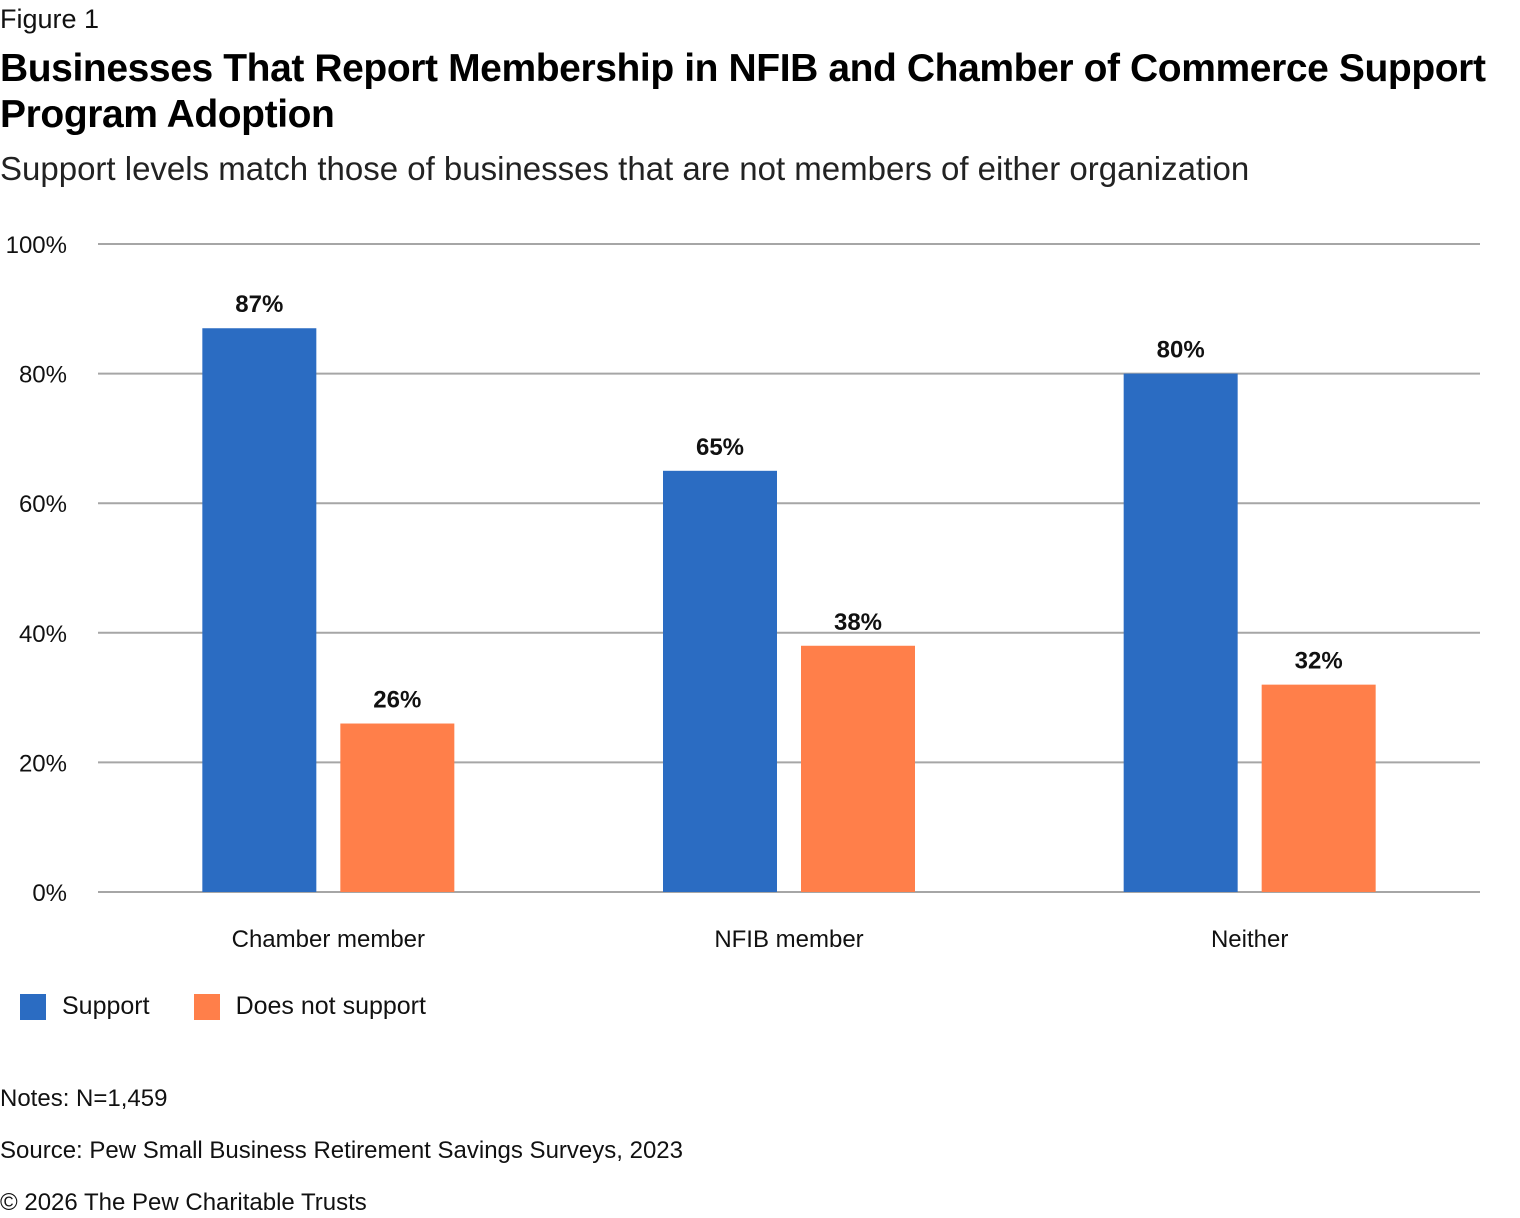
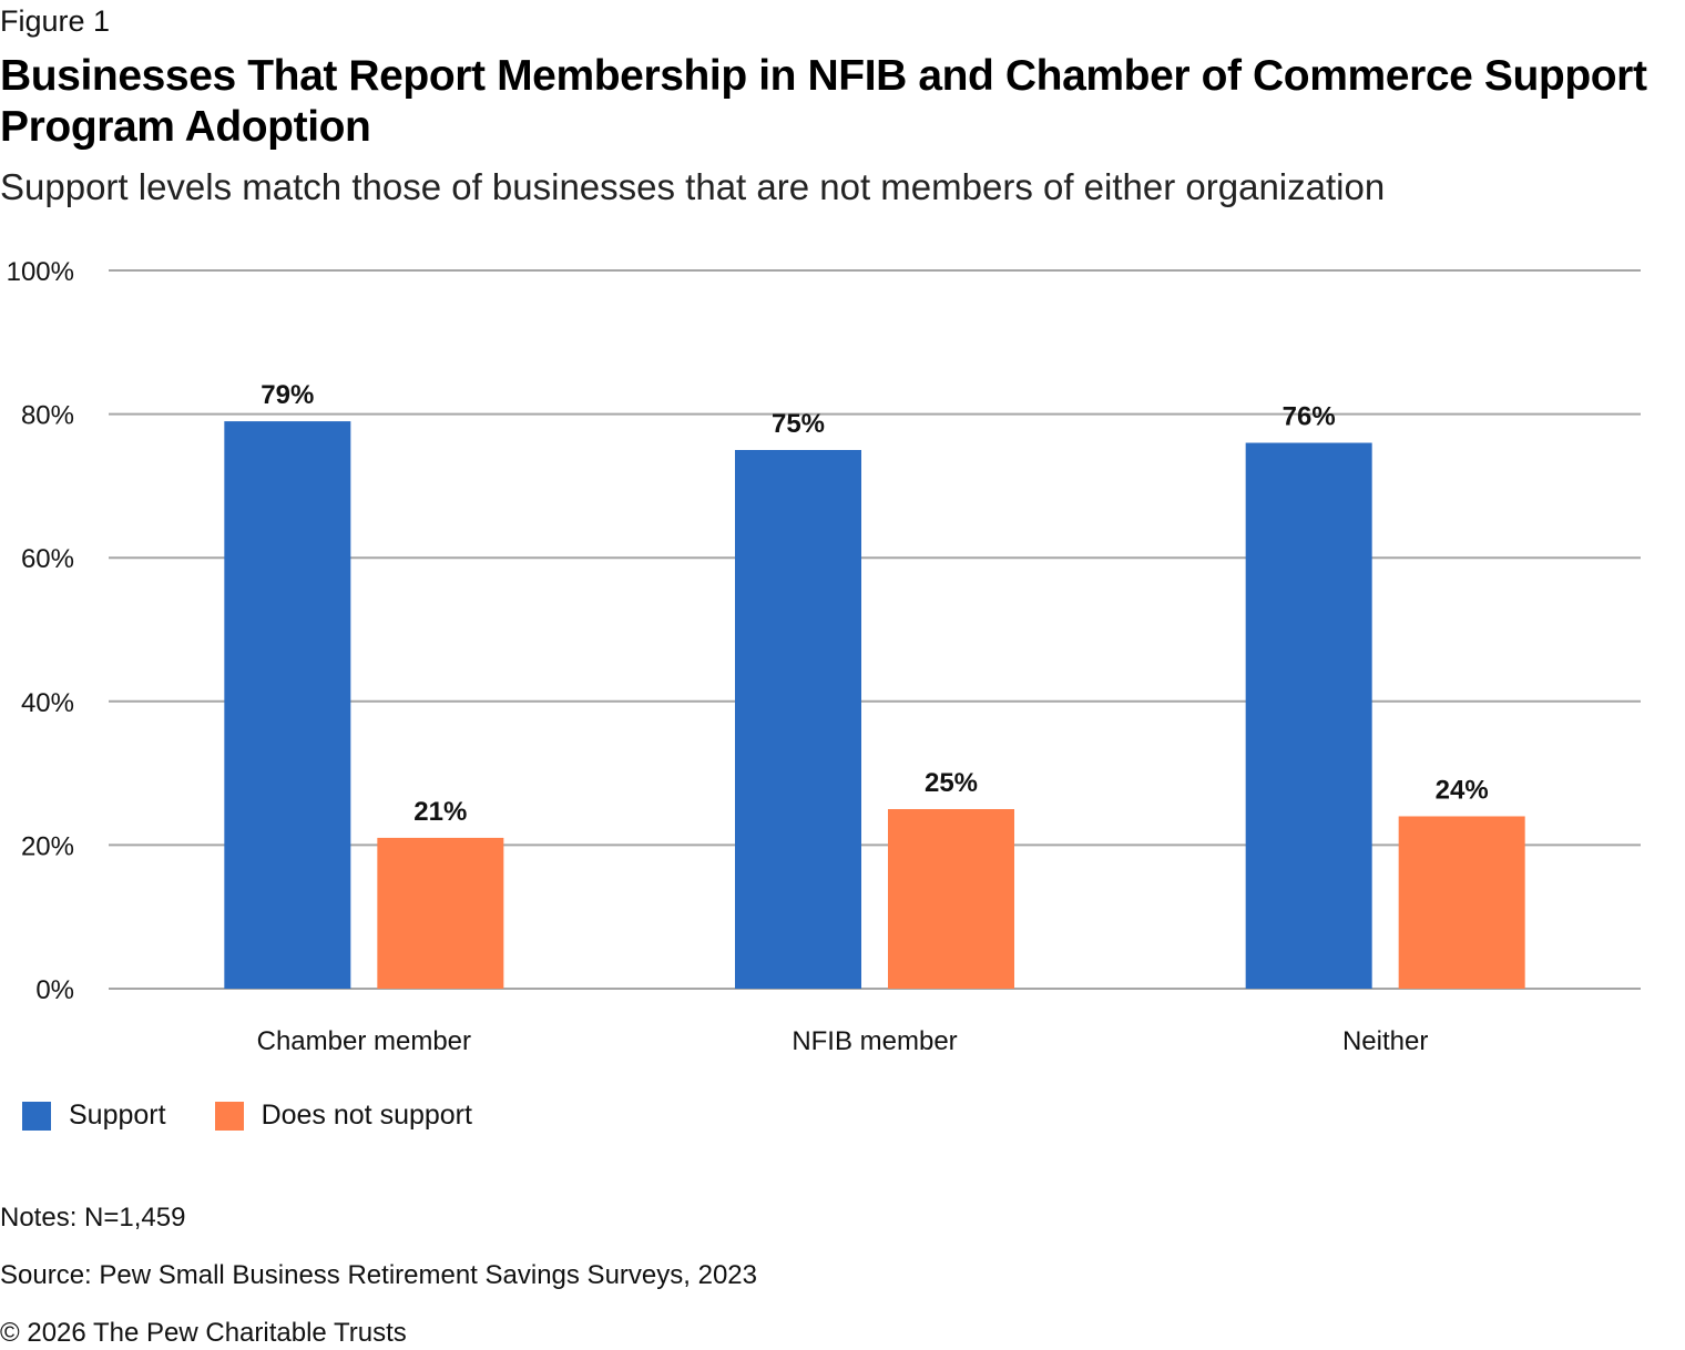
Support/Chamber member: 87% -> 79%
Does not support/Chamber member: 26% -> 21%
Support/NFIB member: 65% -> 75%
Does not support/NFIB member: 38% -> 25%
Support/Neither: 80% -> 76%
Does not support/Neither: 32% -> 24%
